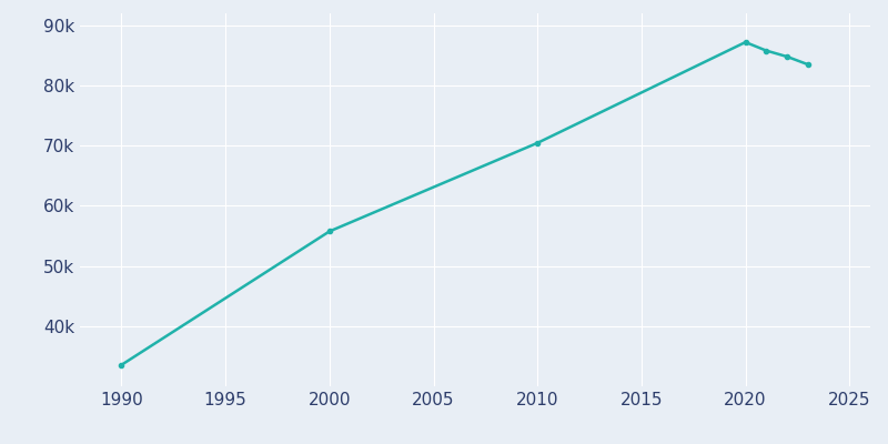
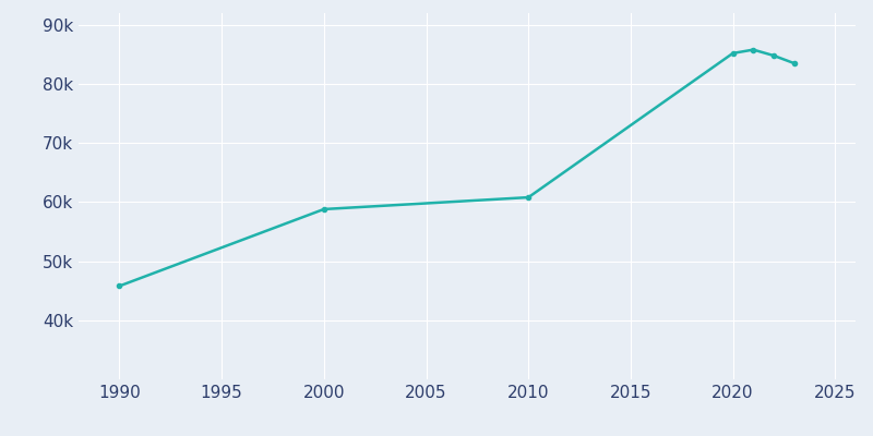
1990: 33.6k -> 45.8k
2000: 55.8k -> 58.8k
2010: 70.5k -> 60.8k
2020: 87.2k -> 85.2k
